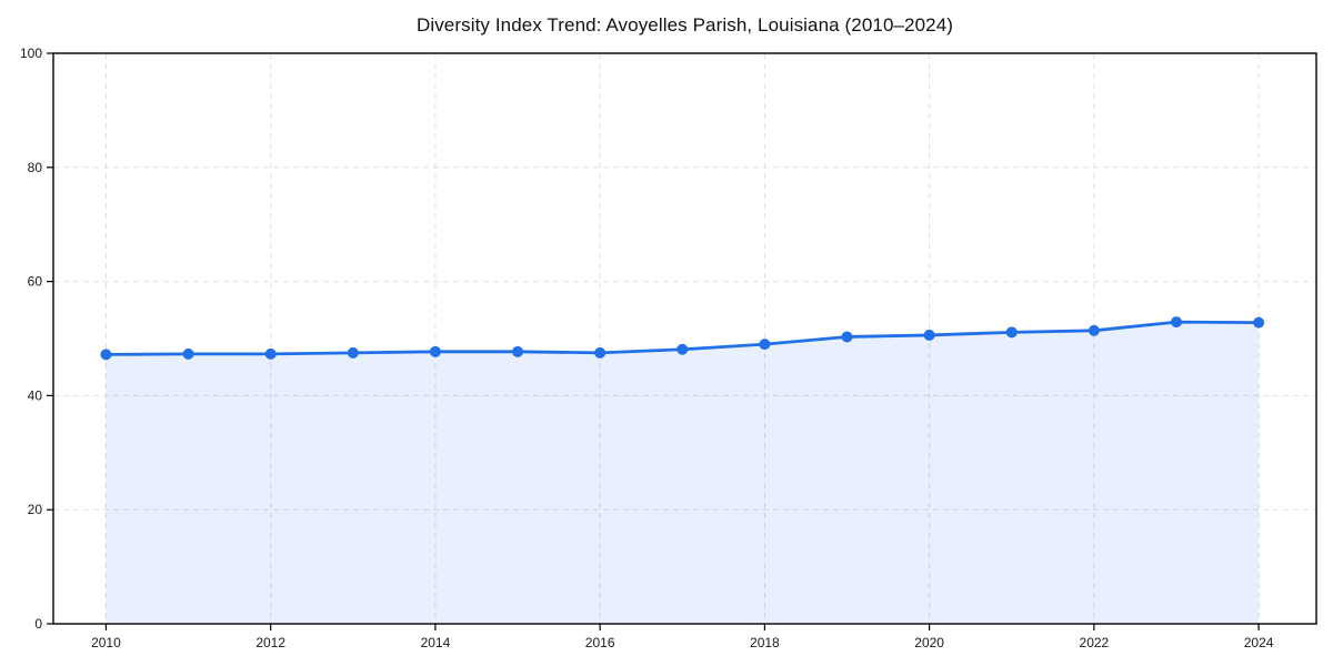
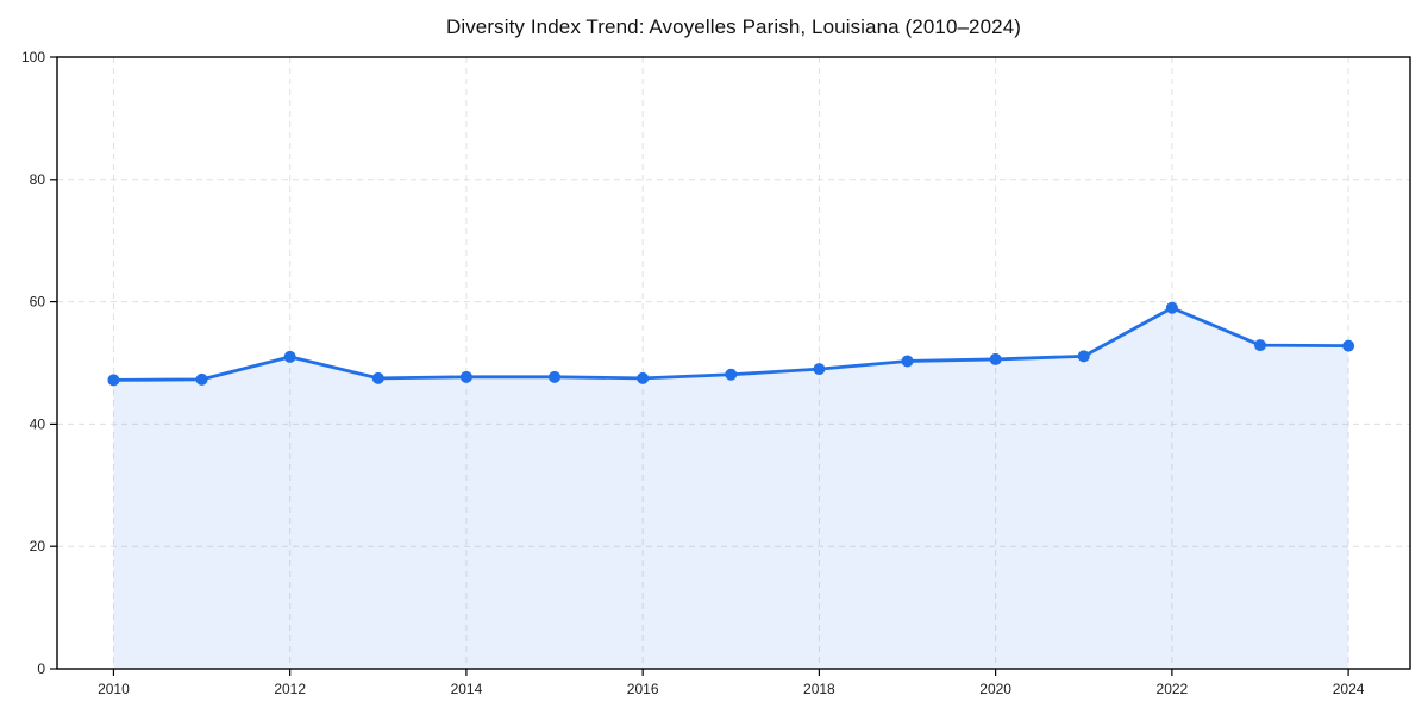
2012: 47 -> 51
2022: 51 -> 59
